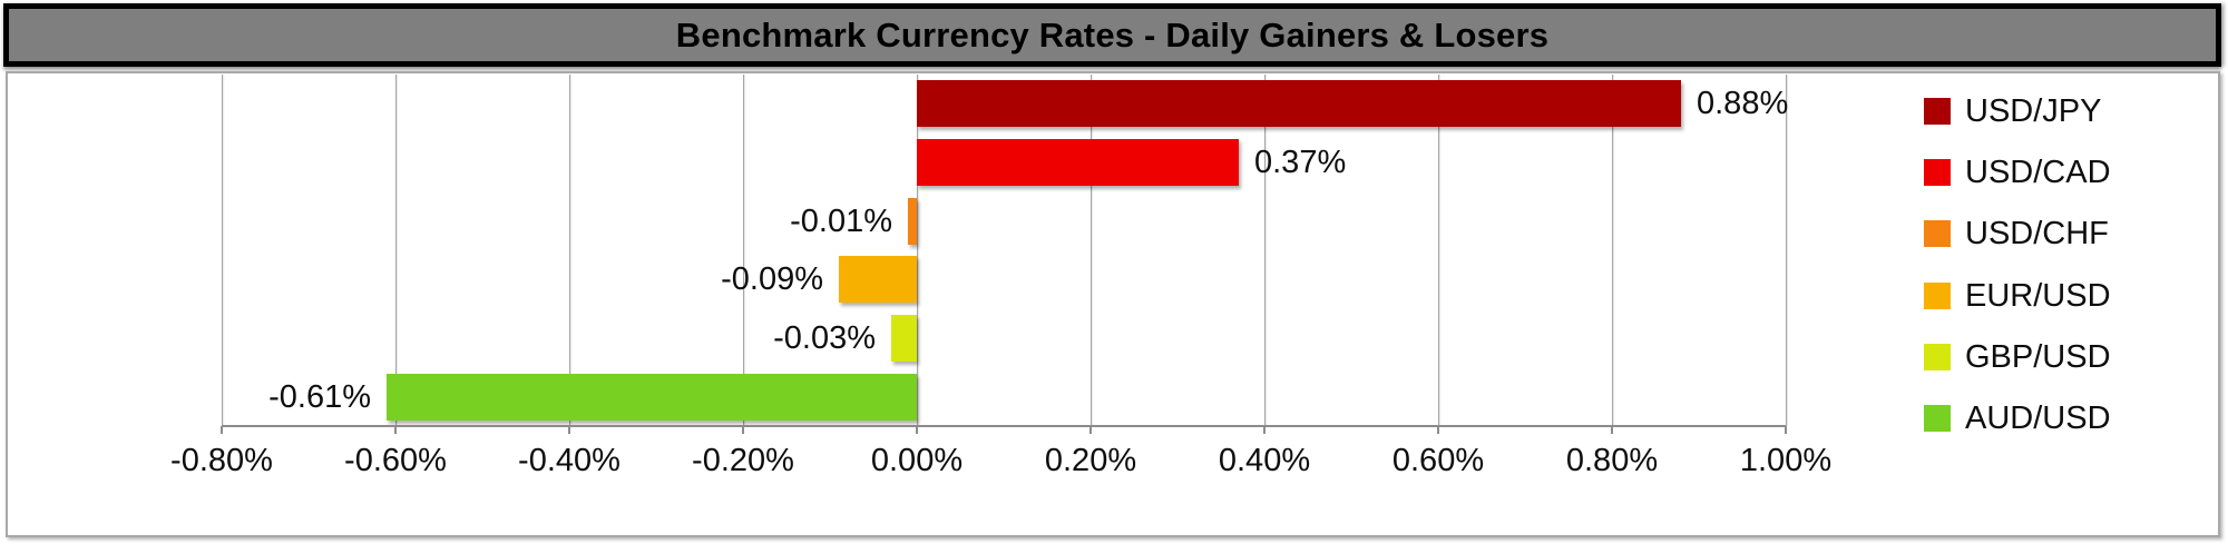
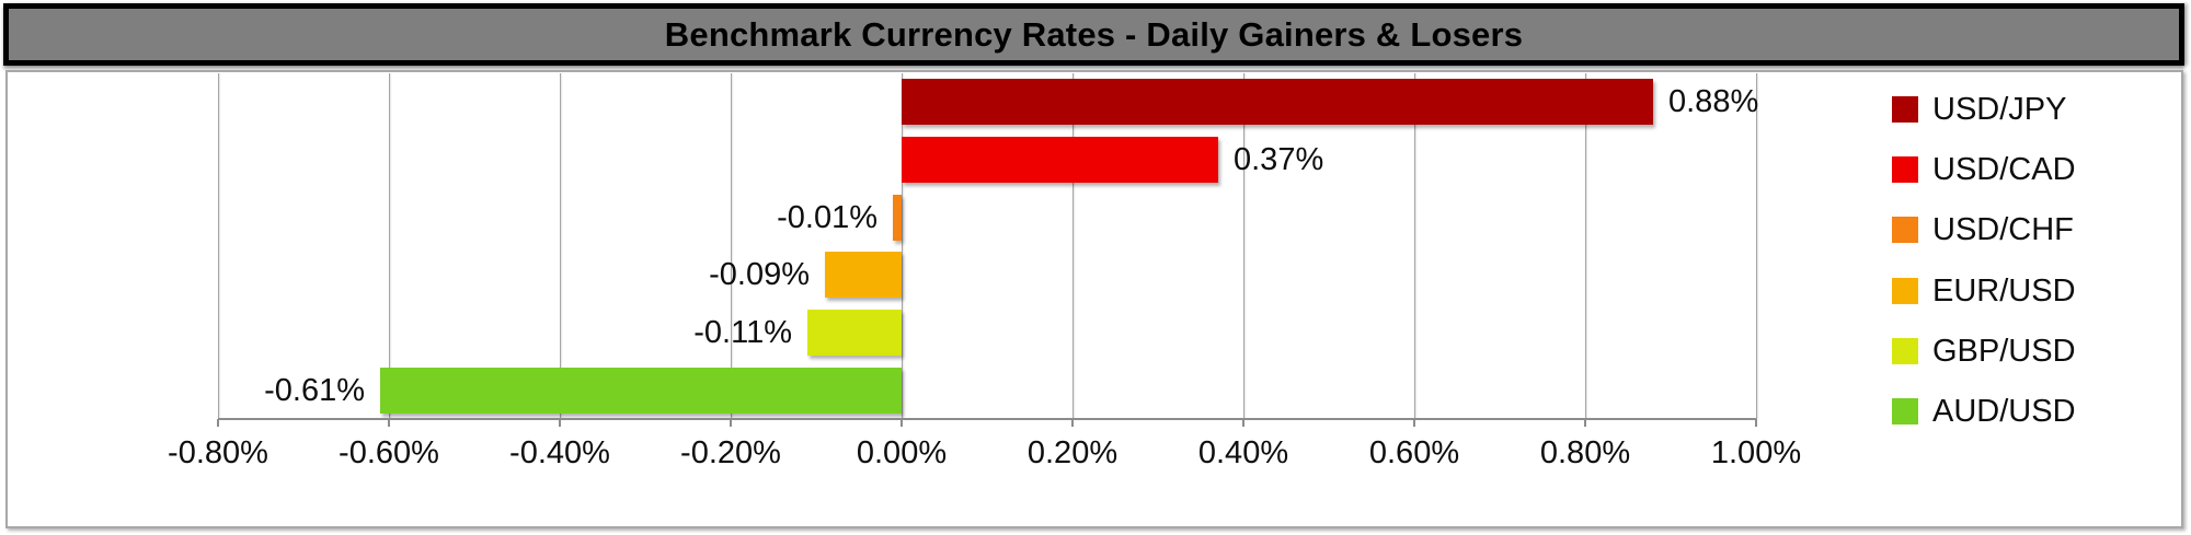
GBP/USD: -0.03% -> -0.11%
